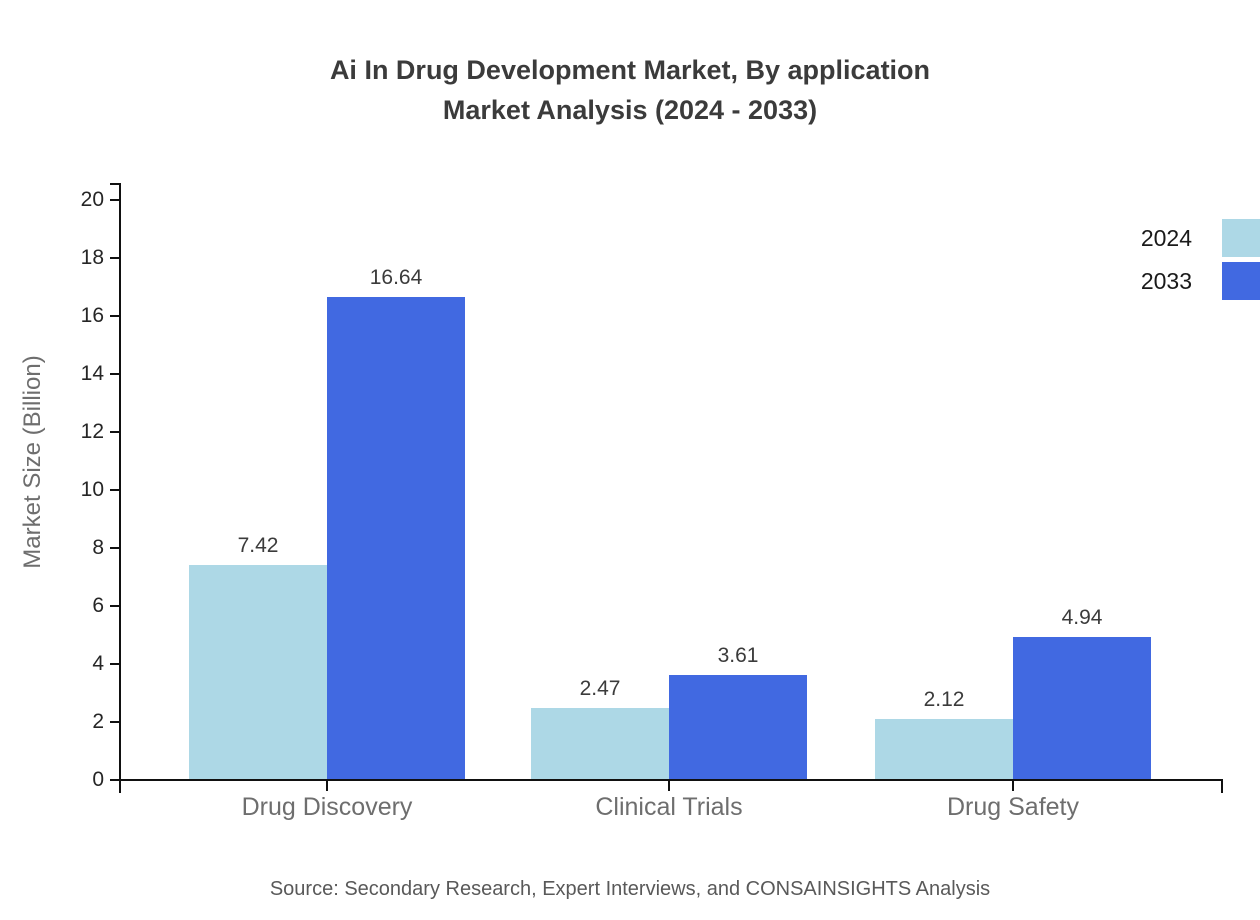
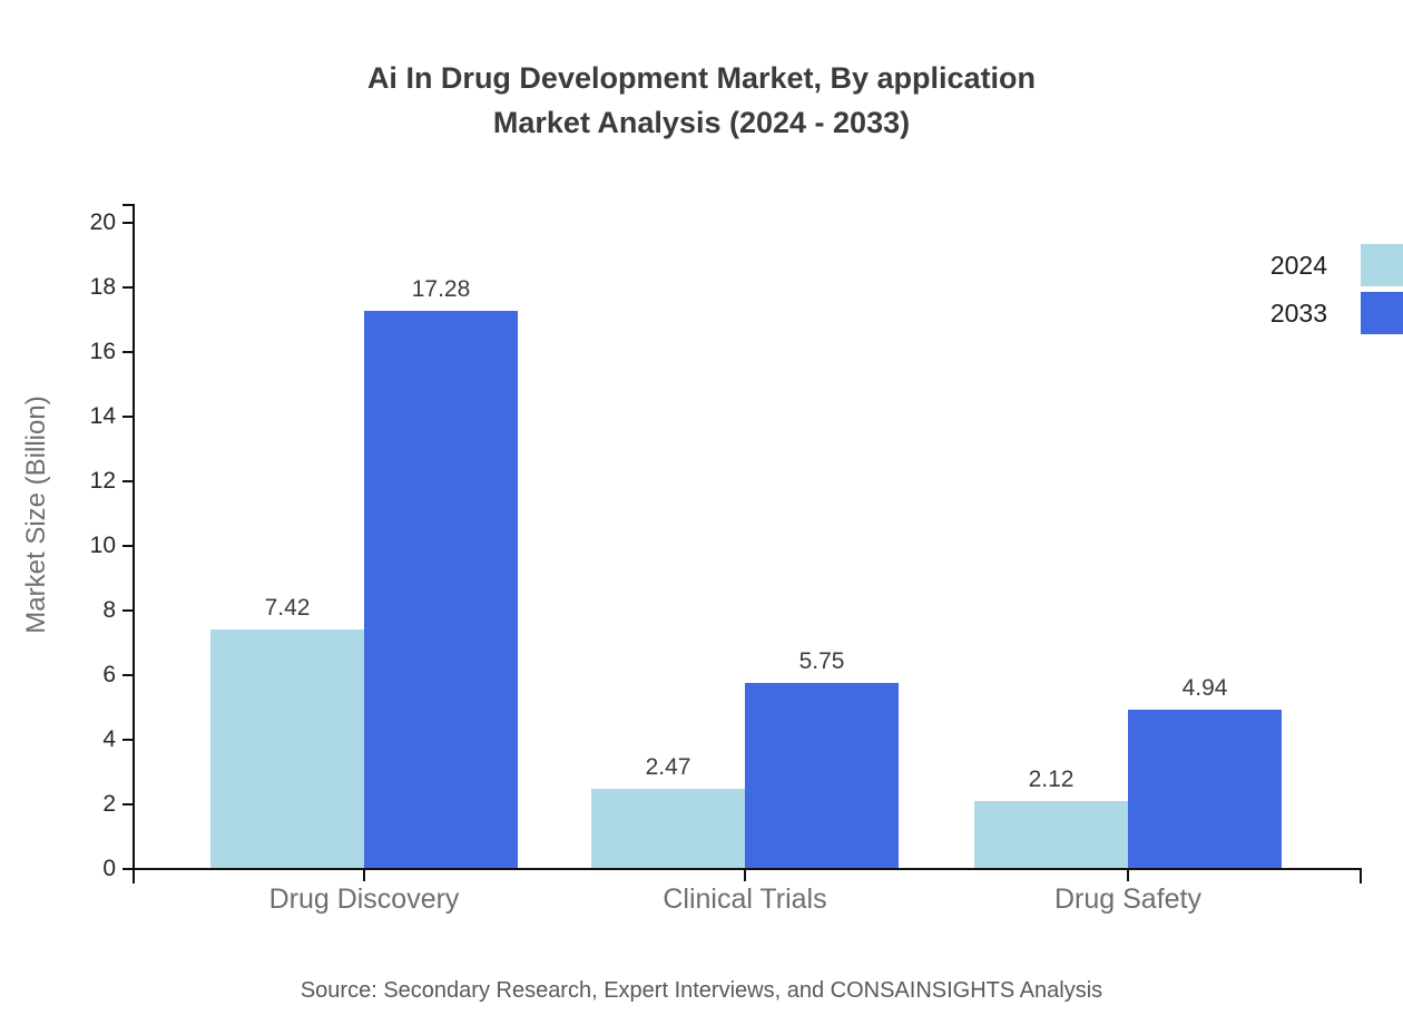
2033/Drug Discovery: 16.64 -> 17.28
2033/Clinical Trials: 3.61 -> 5.75
